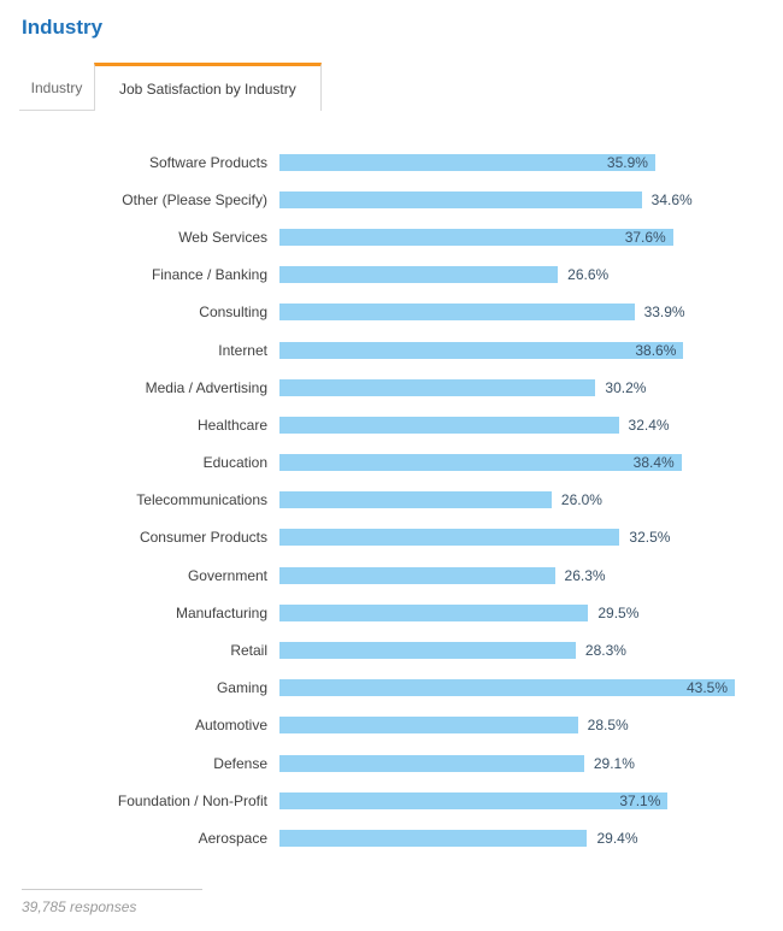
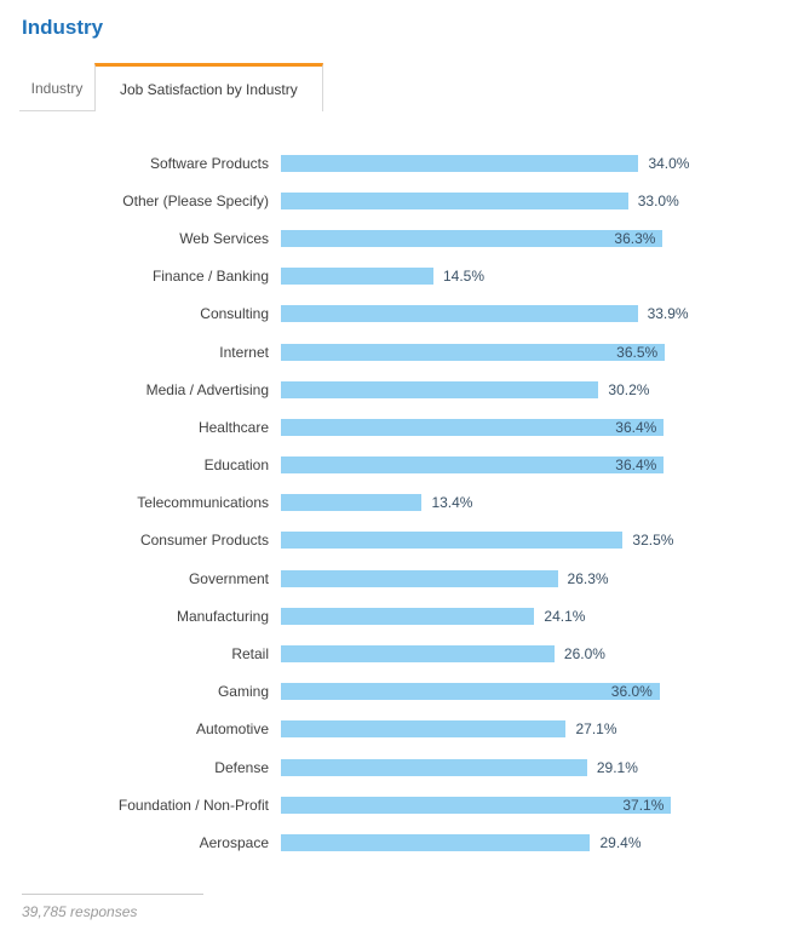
Software Products: 35.9% -> 34.0%
Other (Please Specify): 34.6% -> 33.0%
Web Services: 37.6% -> 36.3%
Finance / Banking: 26.6% -> 14.5%
Internet: 38.6% -> 36.5%
Healthcare: 32.4% -> 36.4%
Education: 38.4% -> 36.4%
Telecommunications: 26.0% -> 13.4%
Manufacturing: 29.5% -> 24.1%
Retail: 28.3% -> 26.0%
Gaming: 43.5% -> 36.0%
Automotive: 28.5% -> 27.1%
